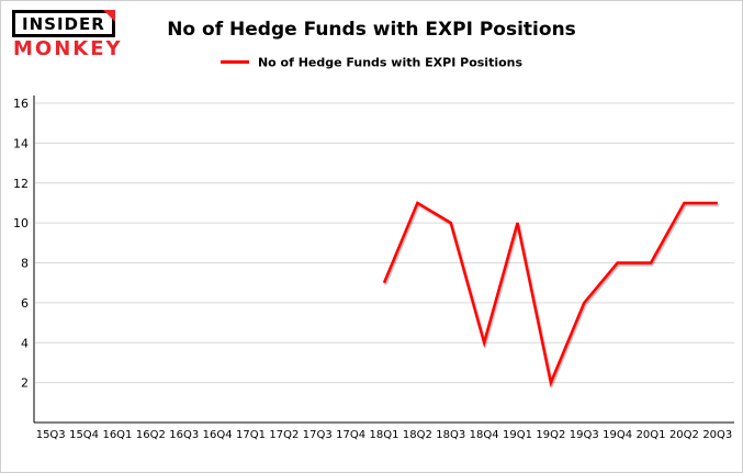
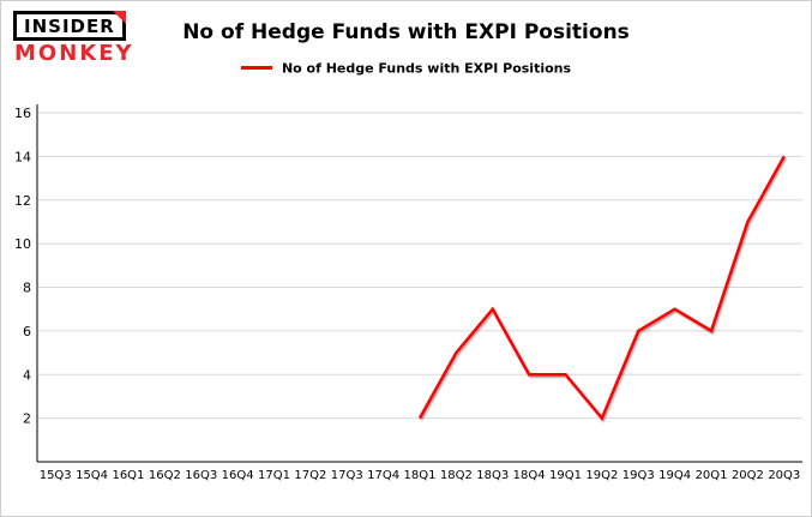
18Q1: 7 -> 2
18Q2: 11 -> 5
18Q3: 10 -> 7
19Q1: 10 -> 4
19Q4: 8 -> 7
20Q1: 8 -> 6
20Q3: 11 -> 14
